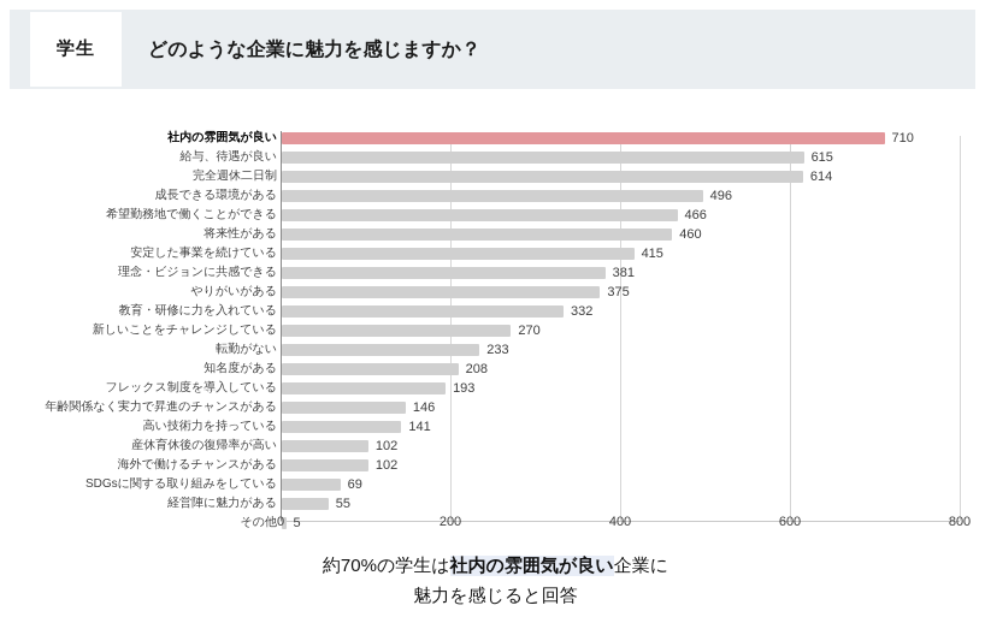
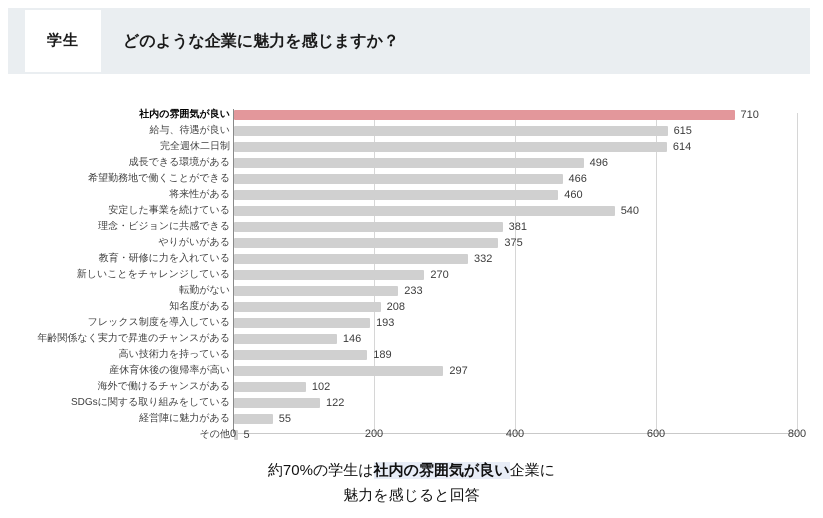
安定した事業を続けている: 415 -> 540
高い技術力を持っている: 141 -> 189
産休育休後の復帰率が高い: 102 -> 297
SDGsに関する取り組みをしている: 69 -> 122
